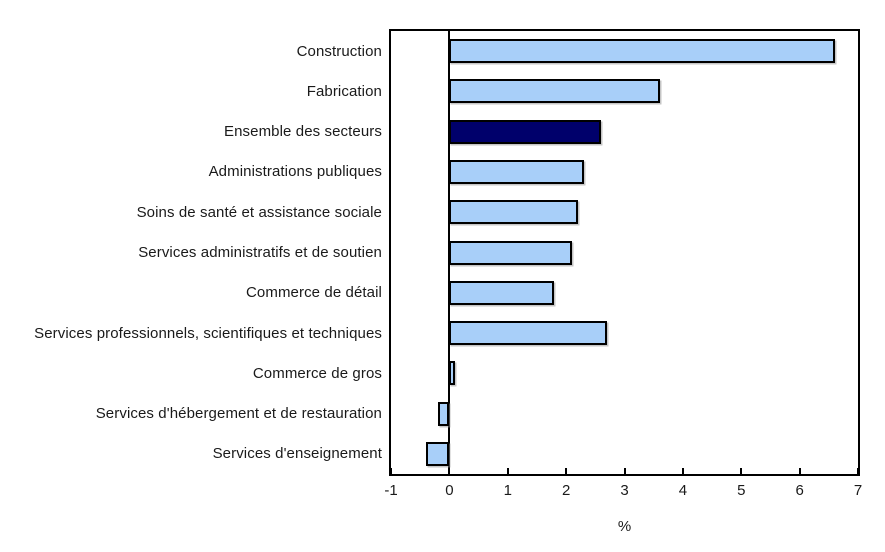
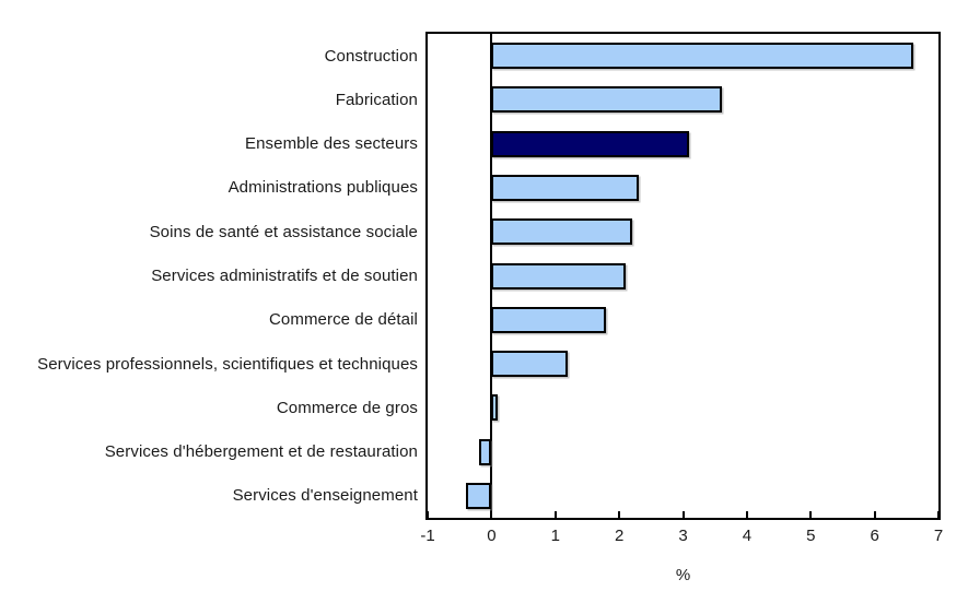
Ensemble des secteurs: 2.6 -> 3.1
Services professionnels, scientifiques et techniques: 2.7 -> 1.2
